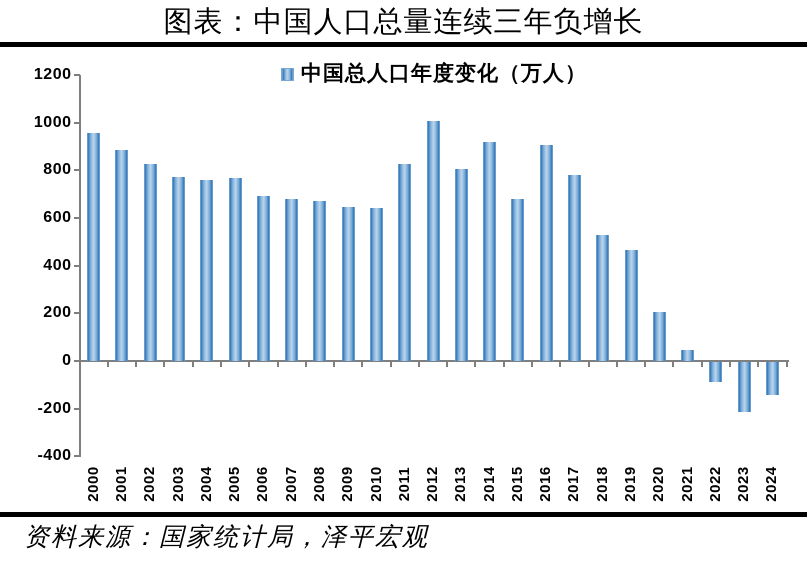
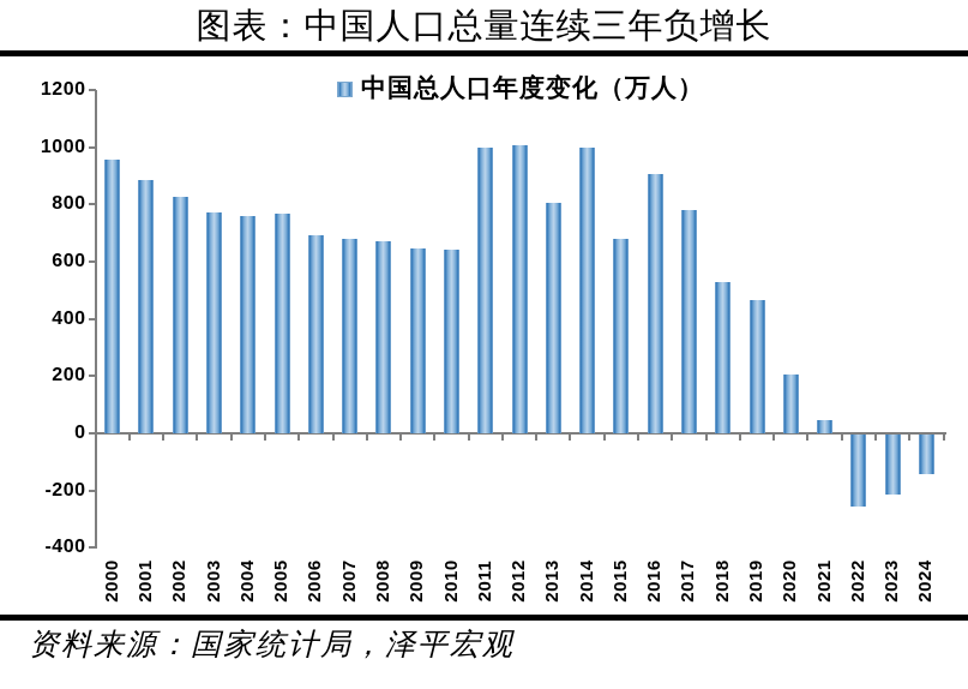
2011: 820 -> 1000
2014: 920 -> 1000
2022: -80 -> -250
